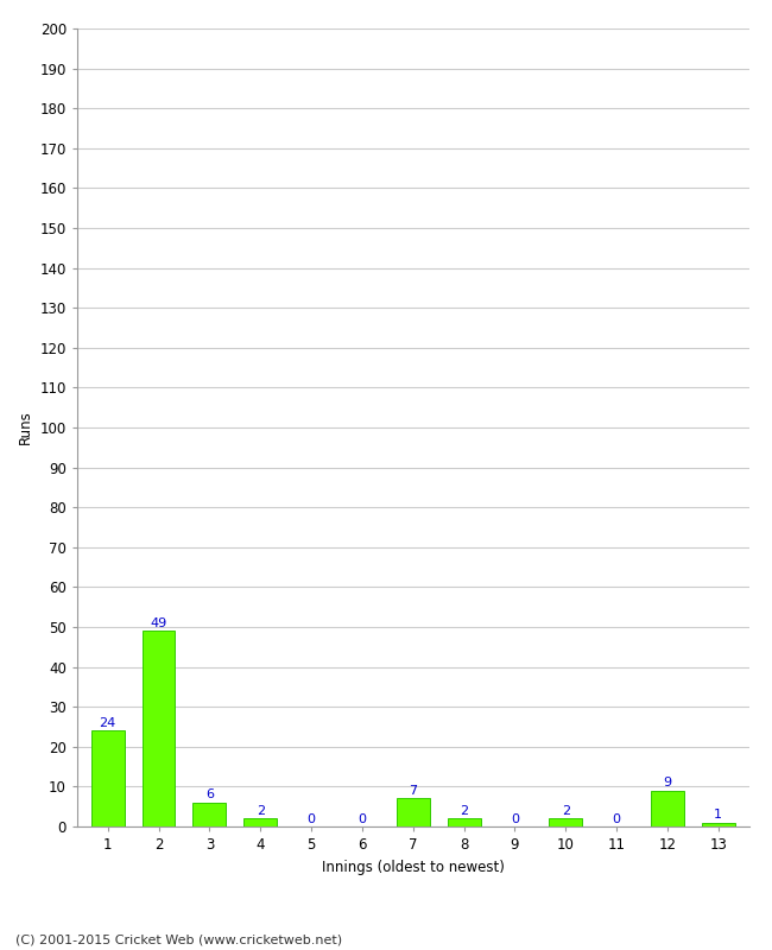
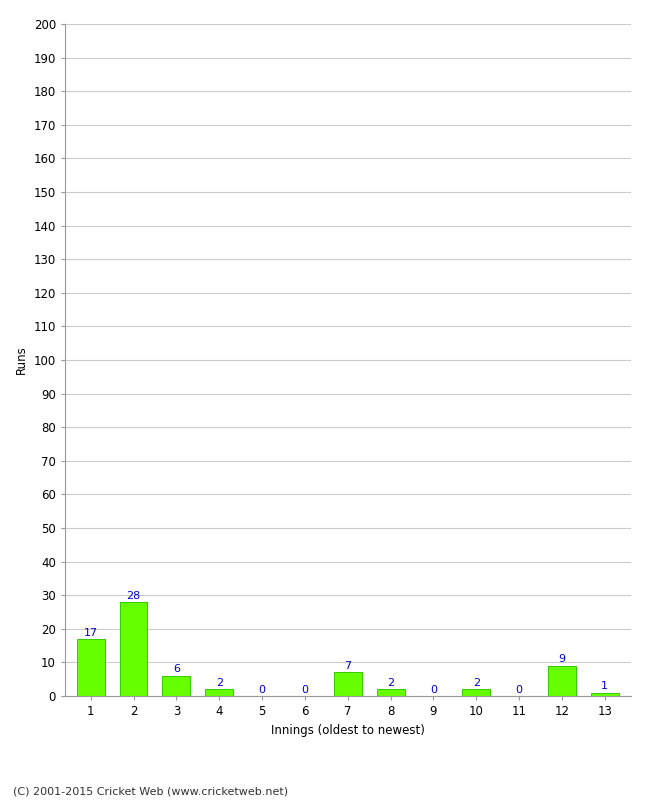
1: 24 -> 17
2: 49 -> 28
